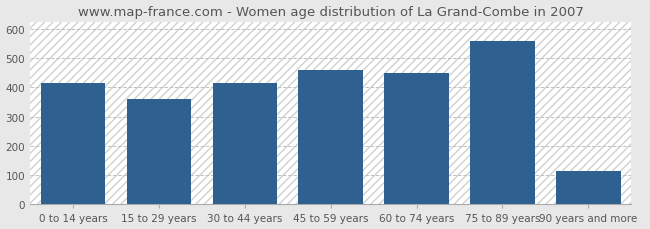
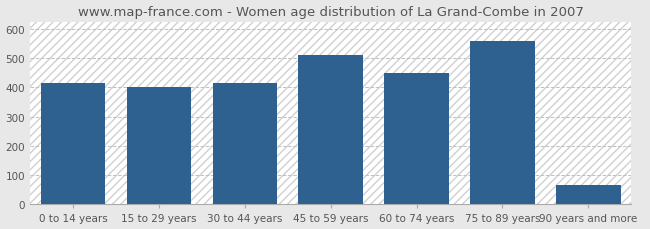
15 to 29 years: 360 -> 402
45 to 59 years: 460 -> 510
90 years and more: 115 -> 65
